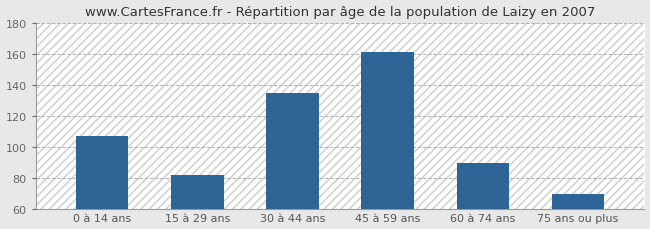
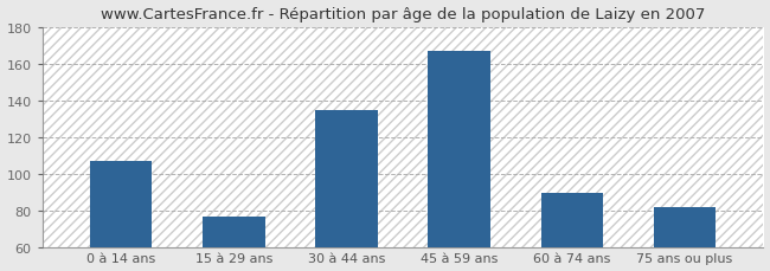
15 à 29 ans: 82 -> 77
45 à 59 ans: 161 -> 167
75 ans ou plus: 70 -> 82
